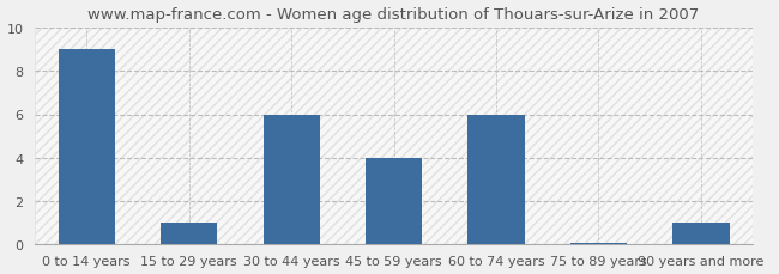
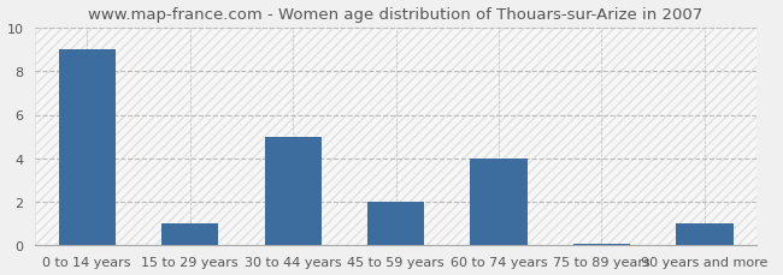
30 to 44 years: 6.0 -> 5.0
45 to 59 years: 4.0 -> 2.0
60 to 74 years: 6.0 -> 4.0
